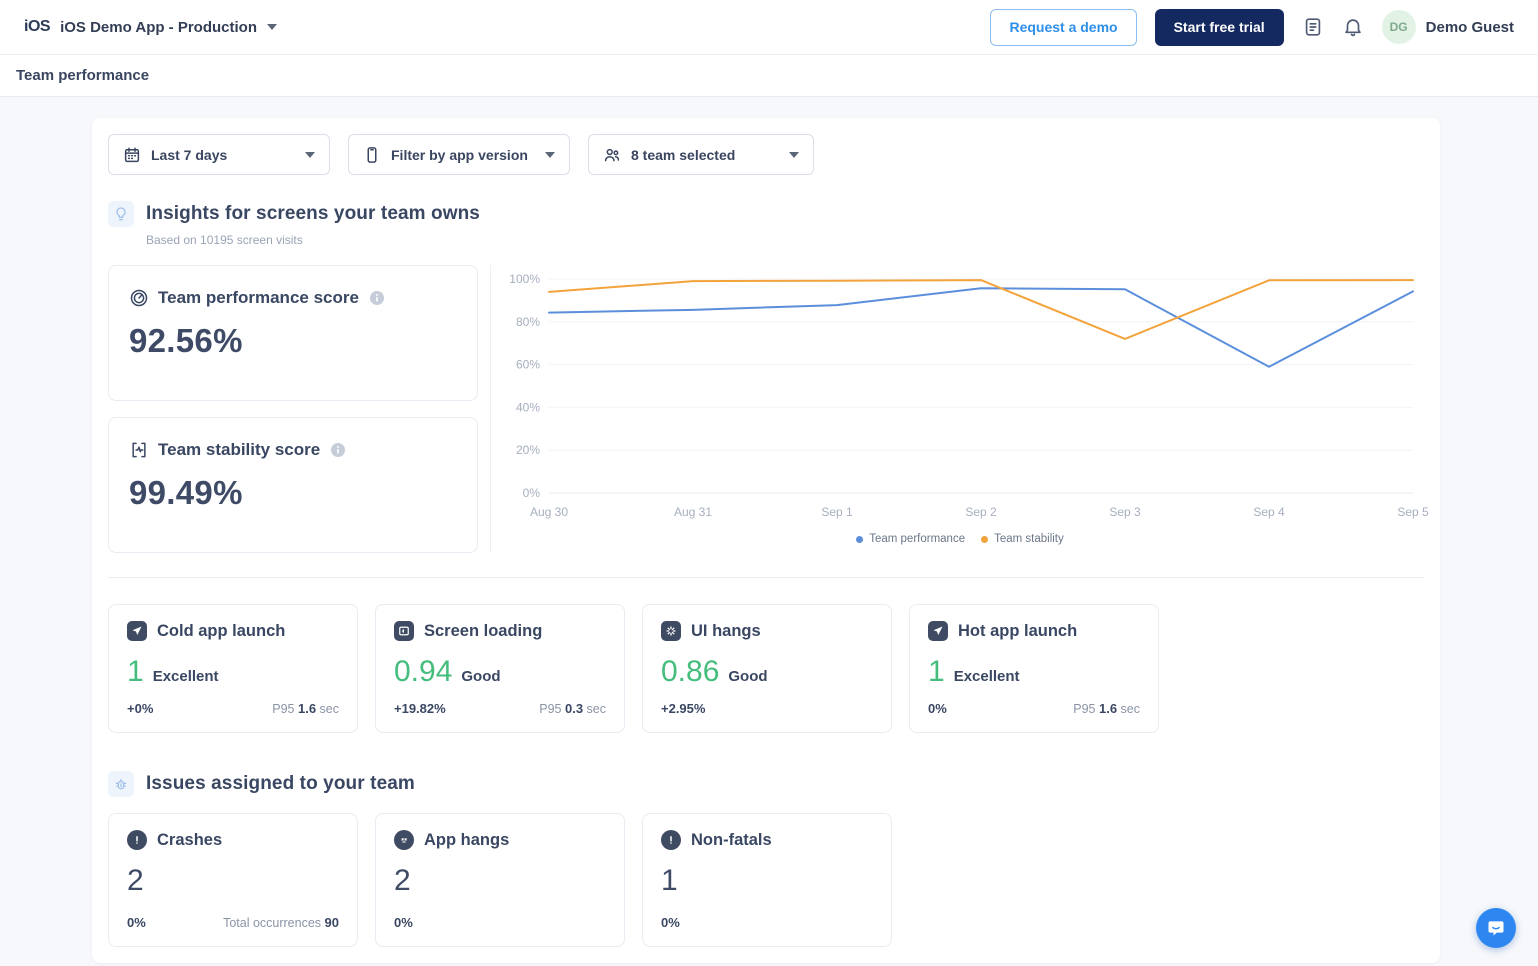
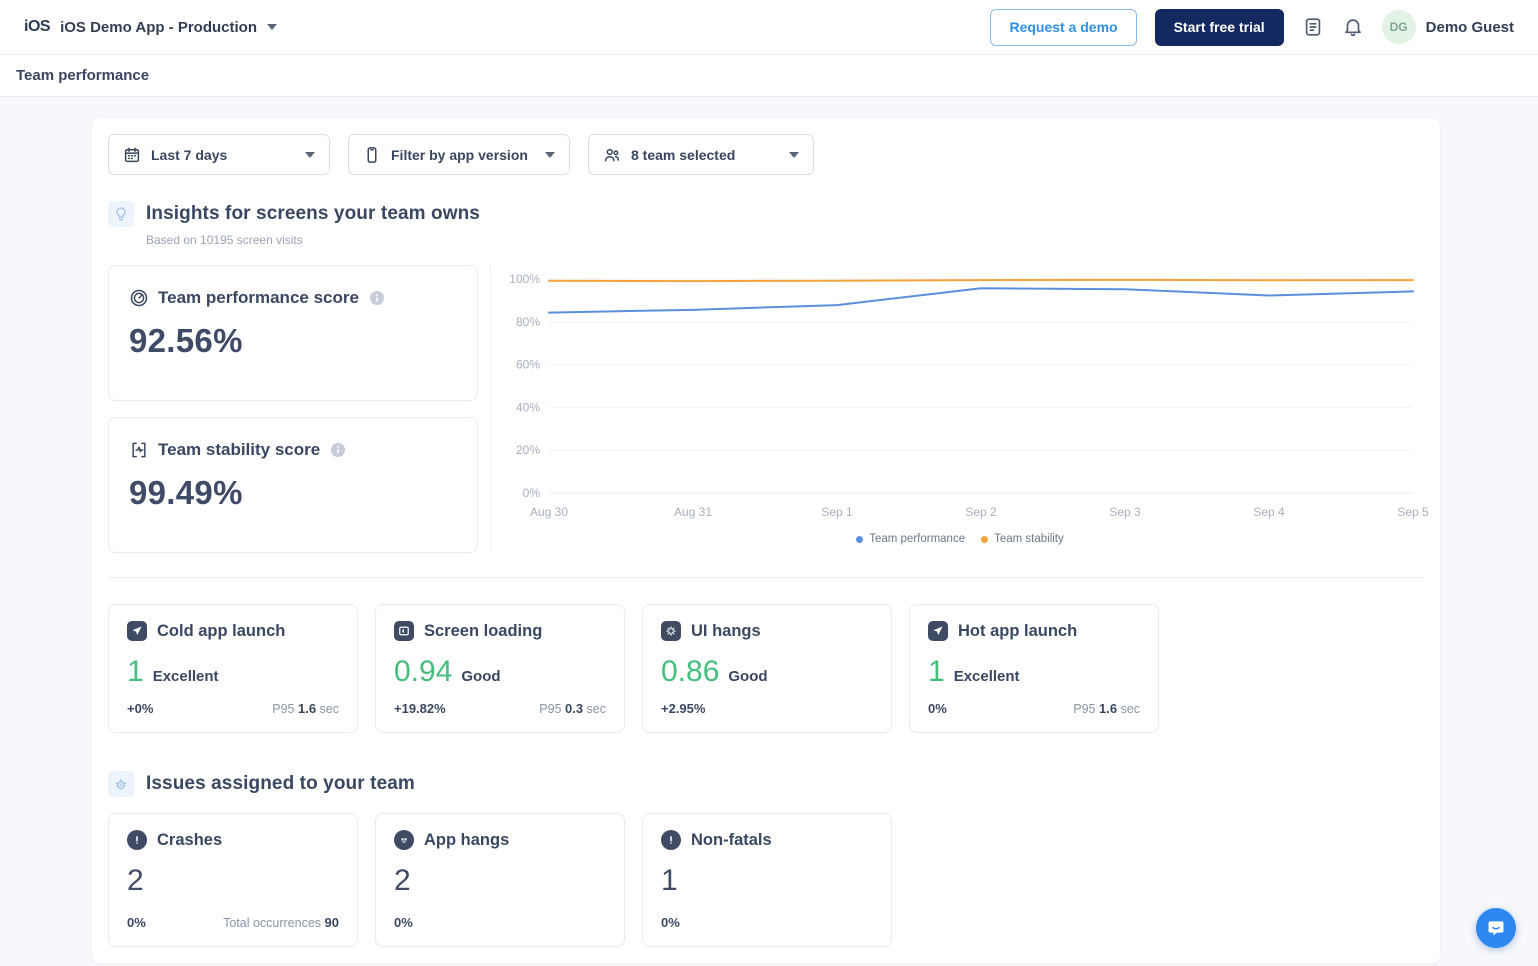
Team stability/Aug 30: 94% -> 99%
Team stability/Sep 3: 72% -> 100%
Team performance/Sep 4: 59% -> 92%
